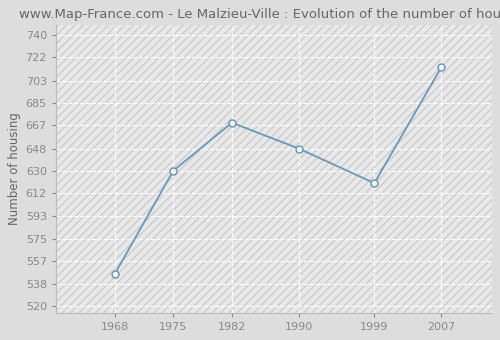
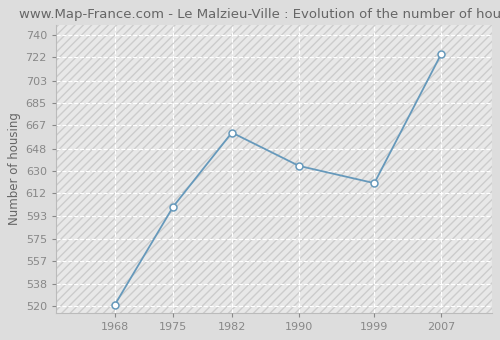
1968: 546 -> 521
1975: 630 -> 601
1982: 669 -> 661
1990: 648 -> 634
2007: 714 -> 725
